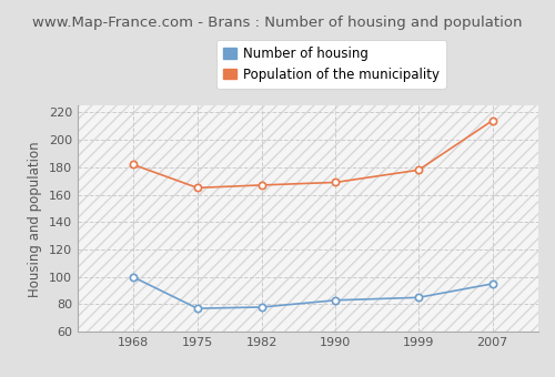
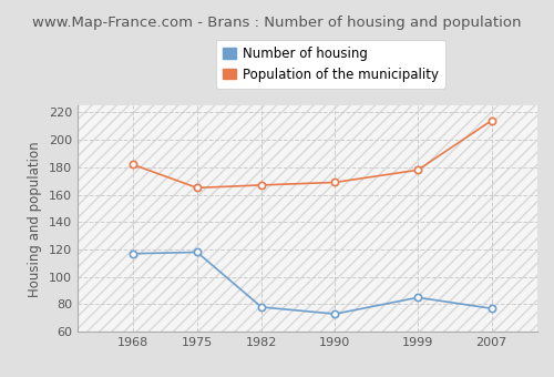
Number of housing/1968: 100 -> 117
Number of housing/1975: 77 -> 118
Number of housing/1990: 83 -> 73
Number of housing/2007: 95 -> 77
